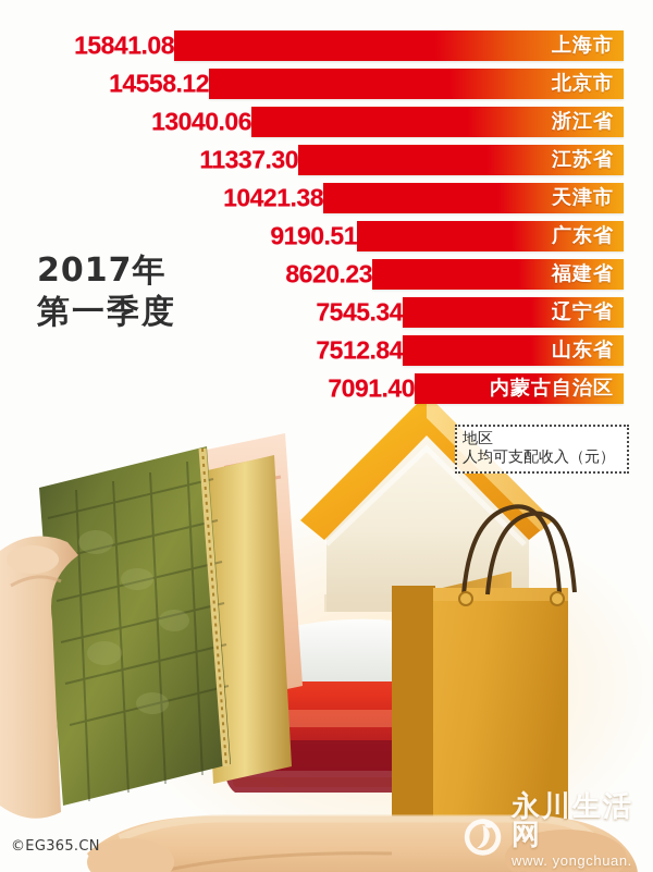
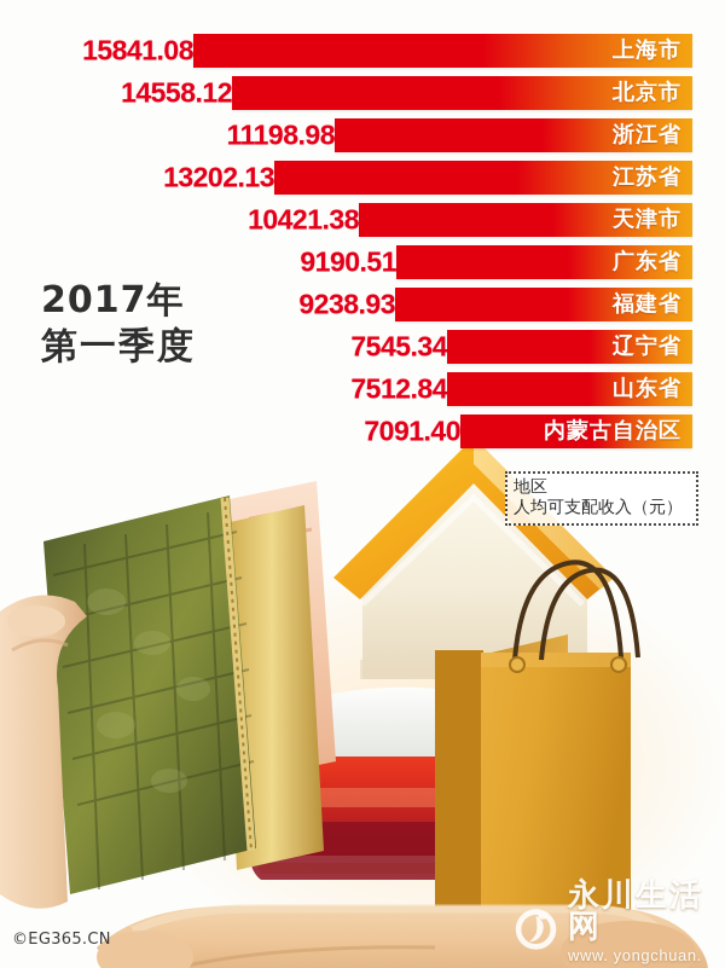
浙江省: 13040.06 -> 11198.98
江苏省: 11337.30 -> 13202.13
福建省: 8620.23 -> 9238.93
